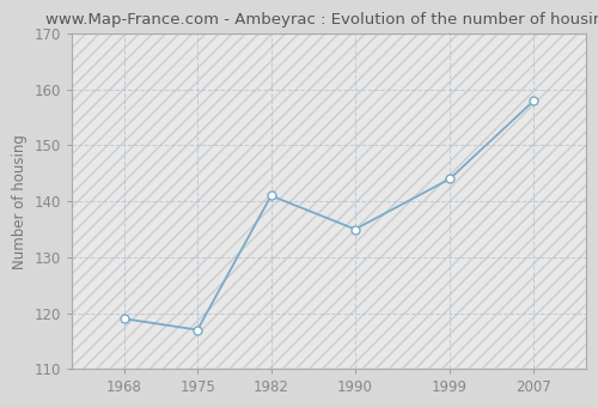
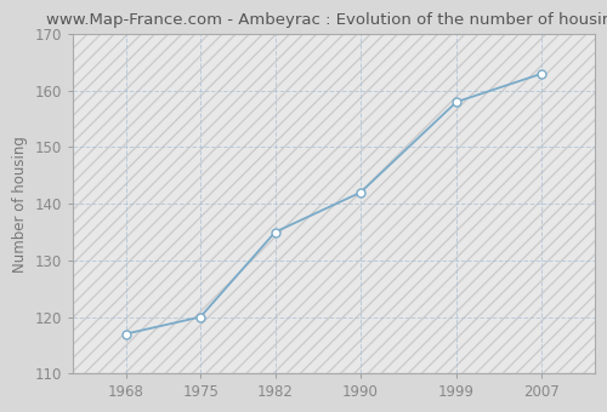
1968: 119 -> 117
1975: 117 -> 120
1982: 141 -> 135
1990: 135 -> 142
1999: 144 -> 158
2007: 158 -> 163
